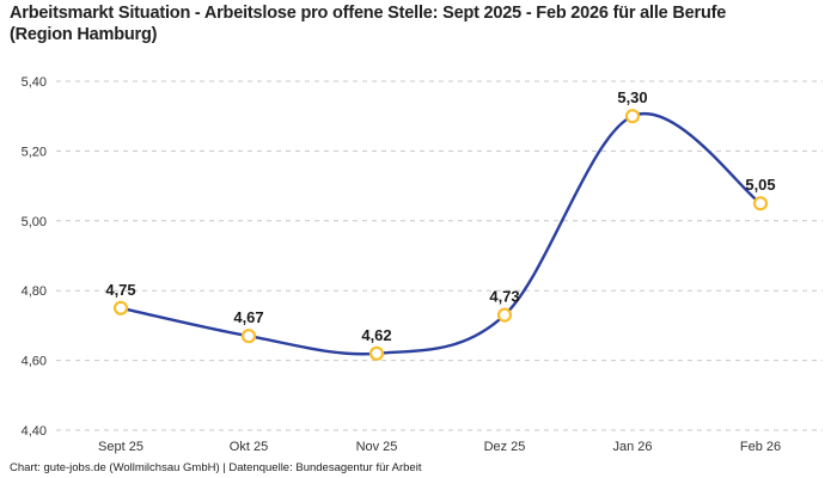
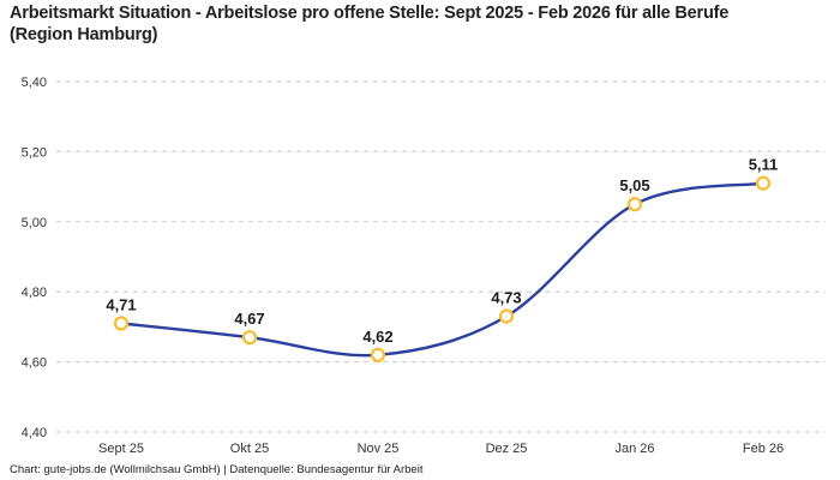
Sept 25: 4,75 -> 4,71
Jan 26: 5,30 -> 5,05
Feb 26: 5,05 -> 5,11
